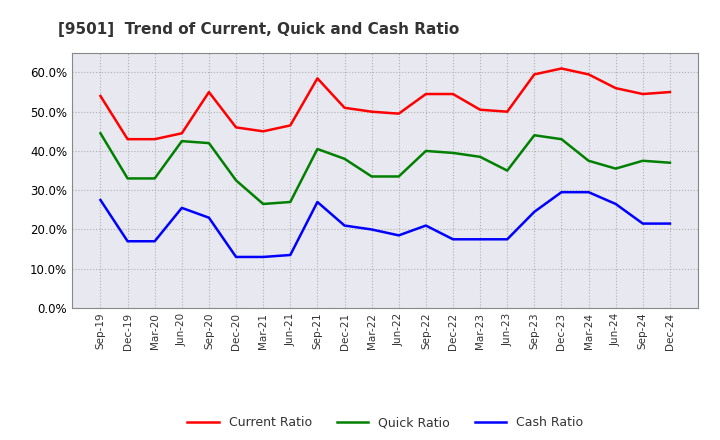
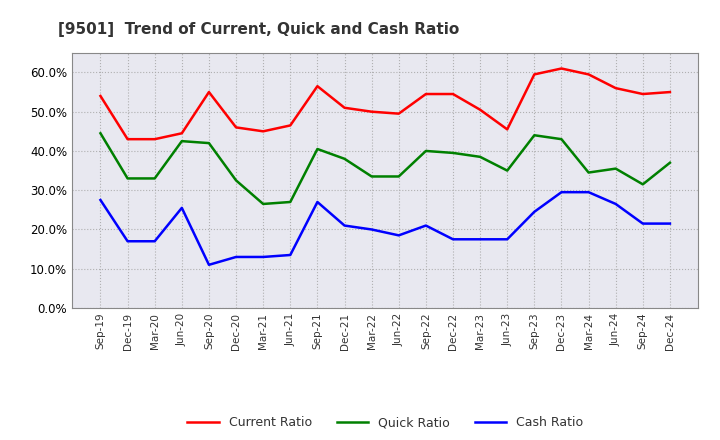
Cash Ratio/Sep-20: 23.0% -> 11.0%
Current Ratio/Sep-21: 58.5% -> 56.5%
Current Ratio/Jun-23: 50.0% -> 45.5%
Quick Ratio/Mar-24: 37.5% -> 34.5%
Quick Ratio/Sep-24: 37.5% -> 31.5%
